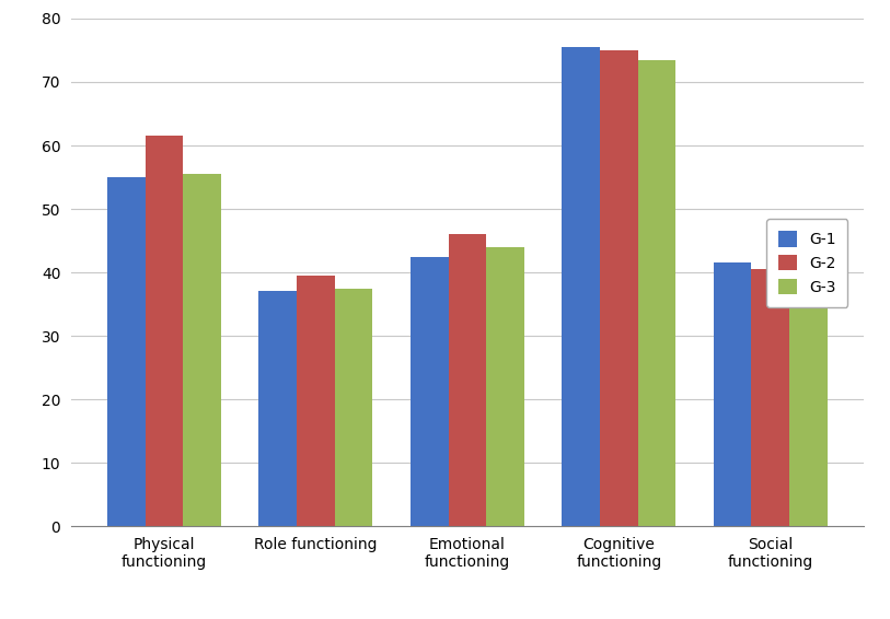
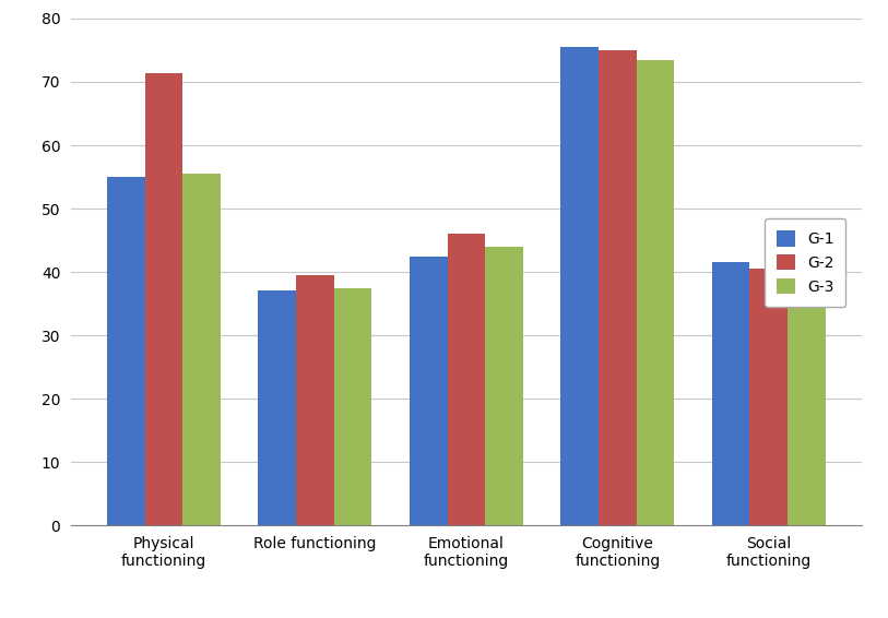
G-2/Physical functioning: 61.5 -> 71.4
